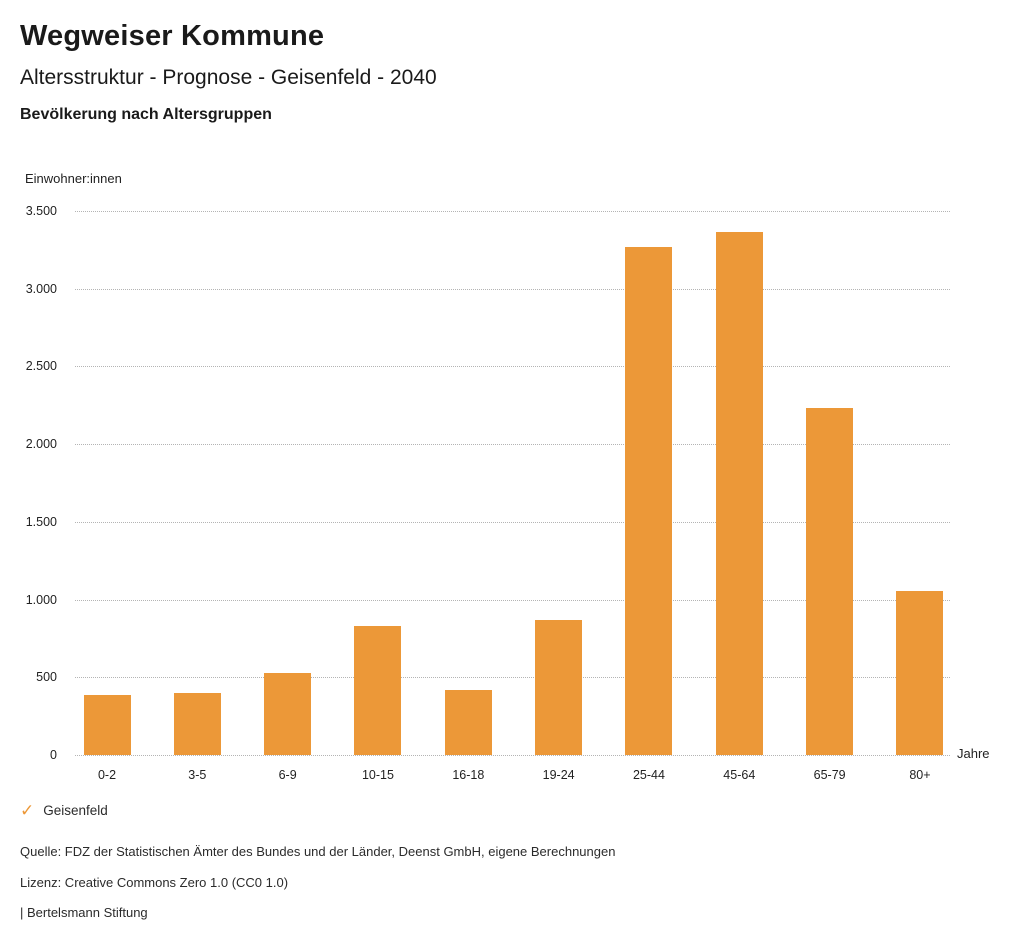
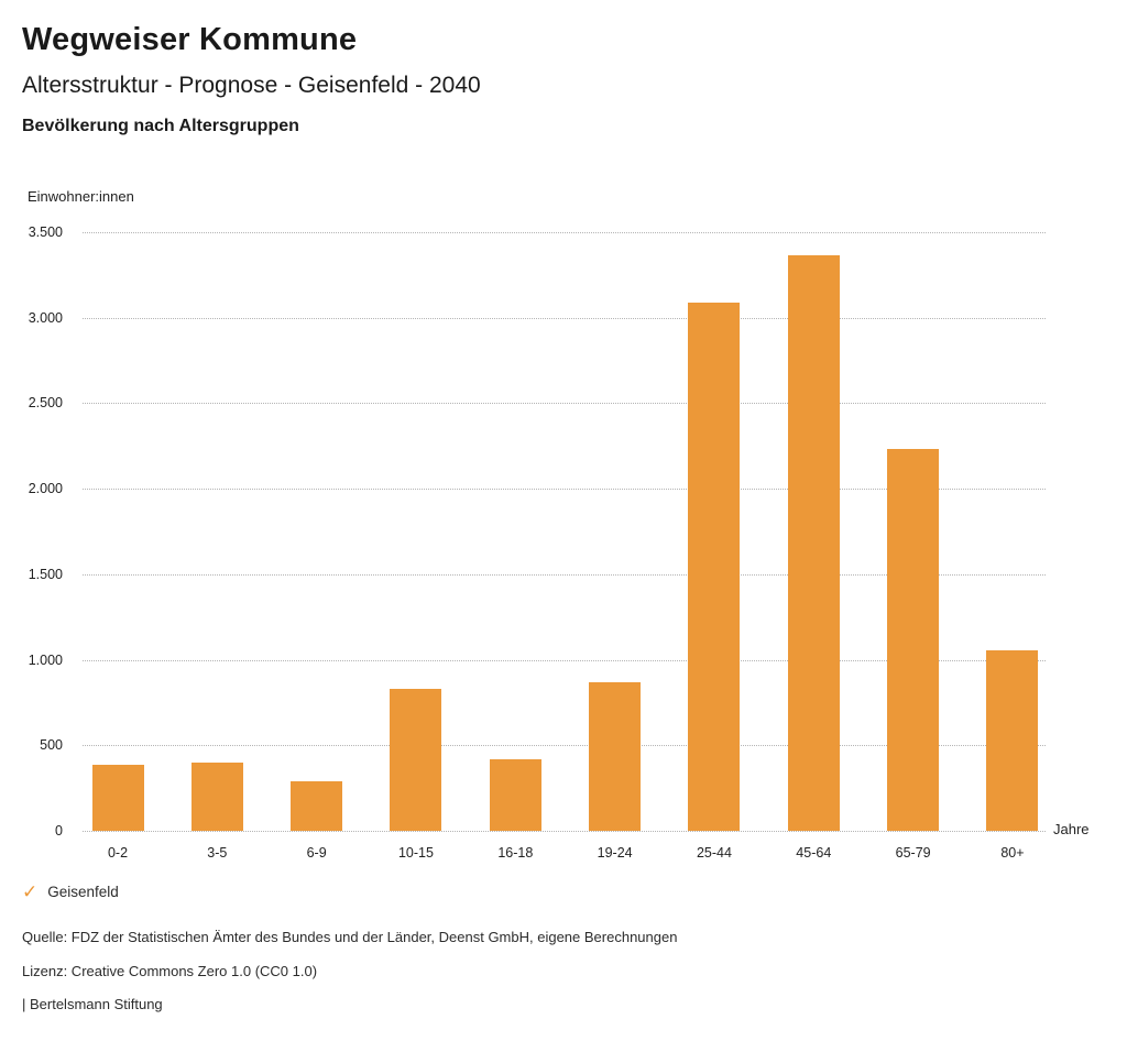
6-9: 530 -> 290
25-44: 3270 -> 3090
